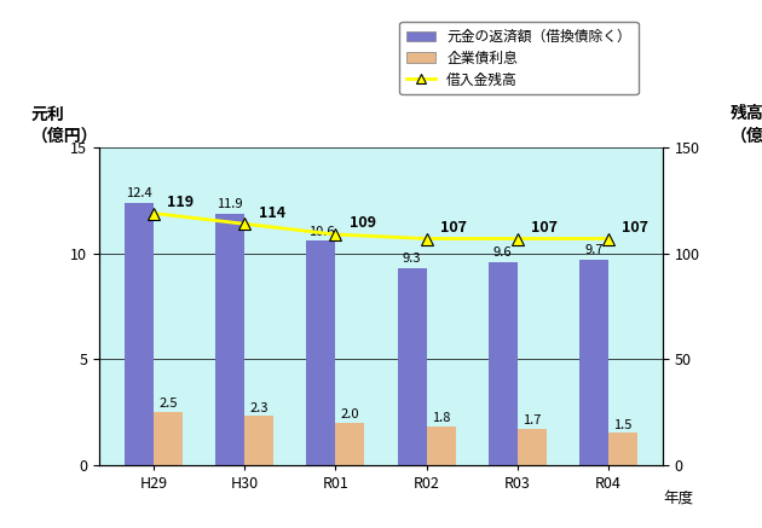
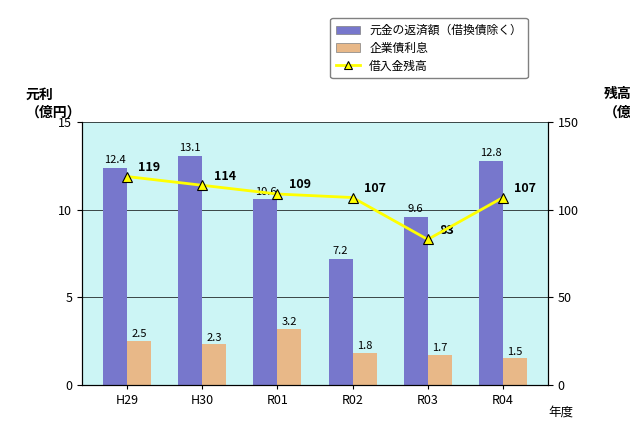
元金の返済額（借換債除く）/H30: 11.9 -> 13.1
企業債利息/R01: 2.0 -> 3.2
元金の返済額（借換債除く）/R02: 9.3 -> 7.2
借入金残高/R03: 107 -> 83
元金の返済額（借換債除く）/R04: 9.7 -> 12.8
